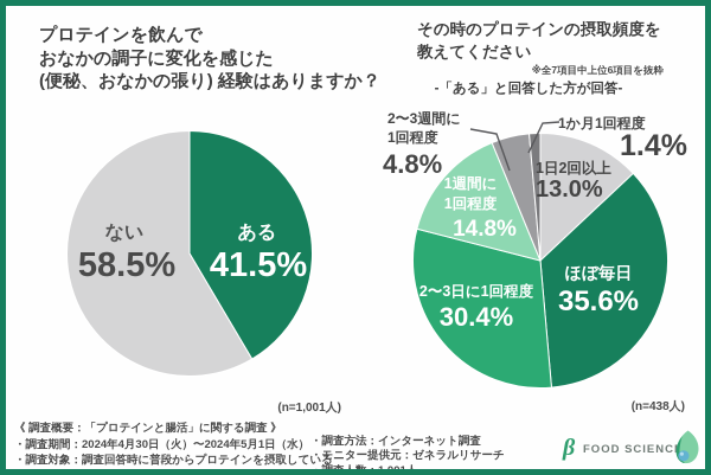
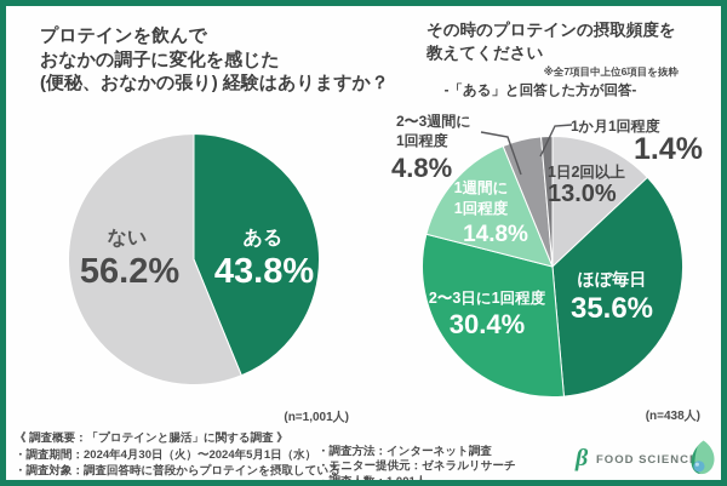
プロテインを飲んでおなかの調子に変化を感じた(便秘、おなかの張り) 経験はありますか？/ある: 41.5% -> 43.8%
プロテインを飲んでおなかの調子に変化を感じた(便秘、おなかの張り) 経験はありますか？/ない: 58.5% -> 56.2%
